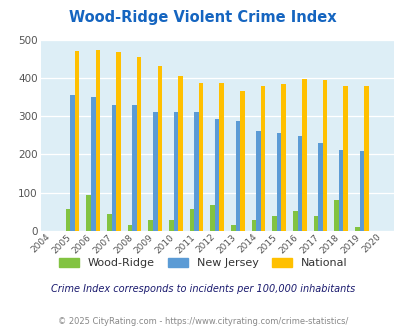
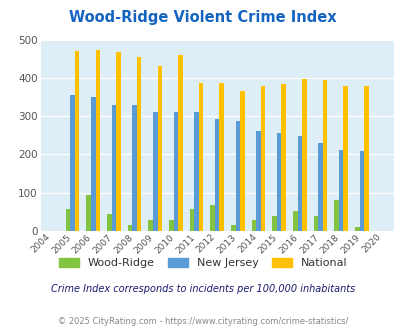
National/2010: 405 -> 460
